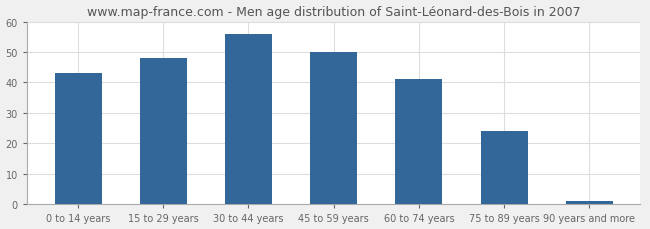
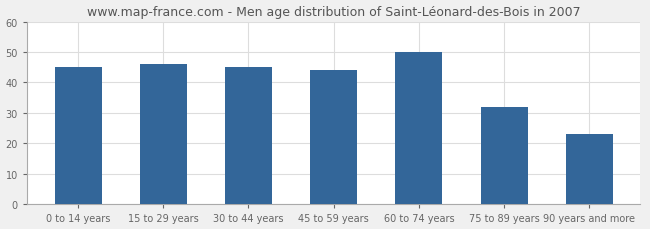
0 to 14 years: 43 -> 45
15 to 29 years: 48 -> 46
30 to 44 years: 56 -> 45
45 to 59 years: 50 -> 44
60 to 74 years: 41 -> 50
75 to 89 years: 24 -> 32
90 years and more: 1 -> 23
